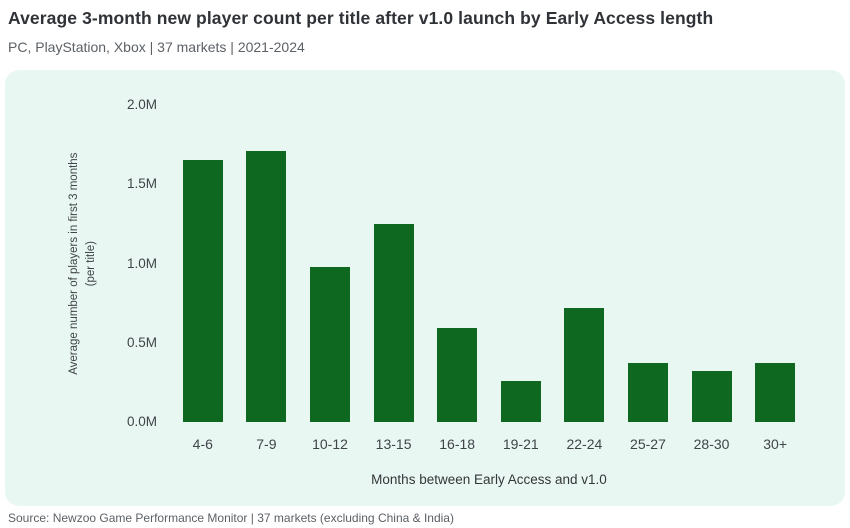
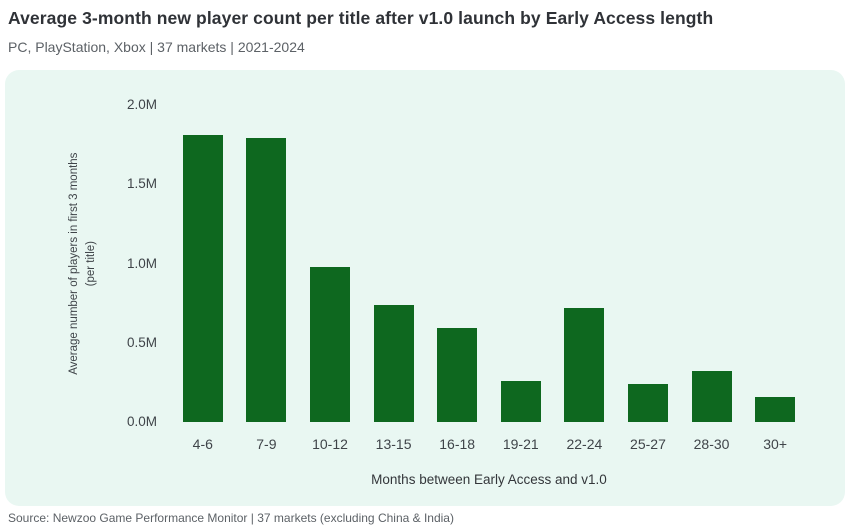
4-6: 1.65M -> 1.81M
7-9: 1.71M -> 1.79M
13-15: 1.25M -> 0.74M
25-27: 0.37M -> 0.24M
30+: 0.37M -> 0.16M
